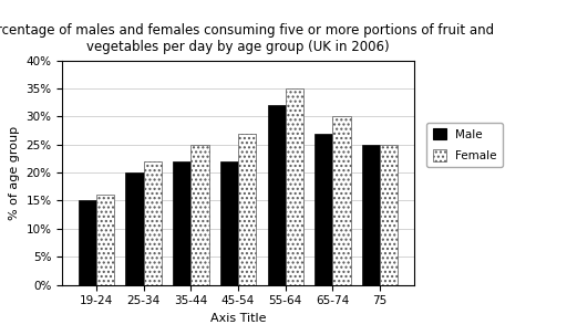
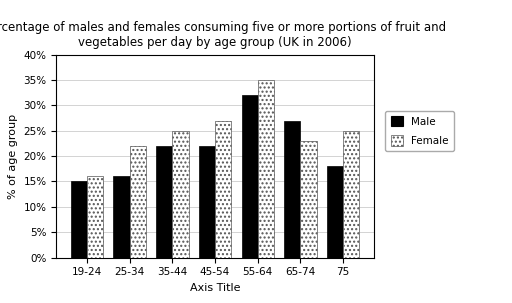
Male/25-34: 20% -> 16%
Female/65-74: 30% -> 23%
Male/75: 25% -> 18%
